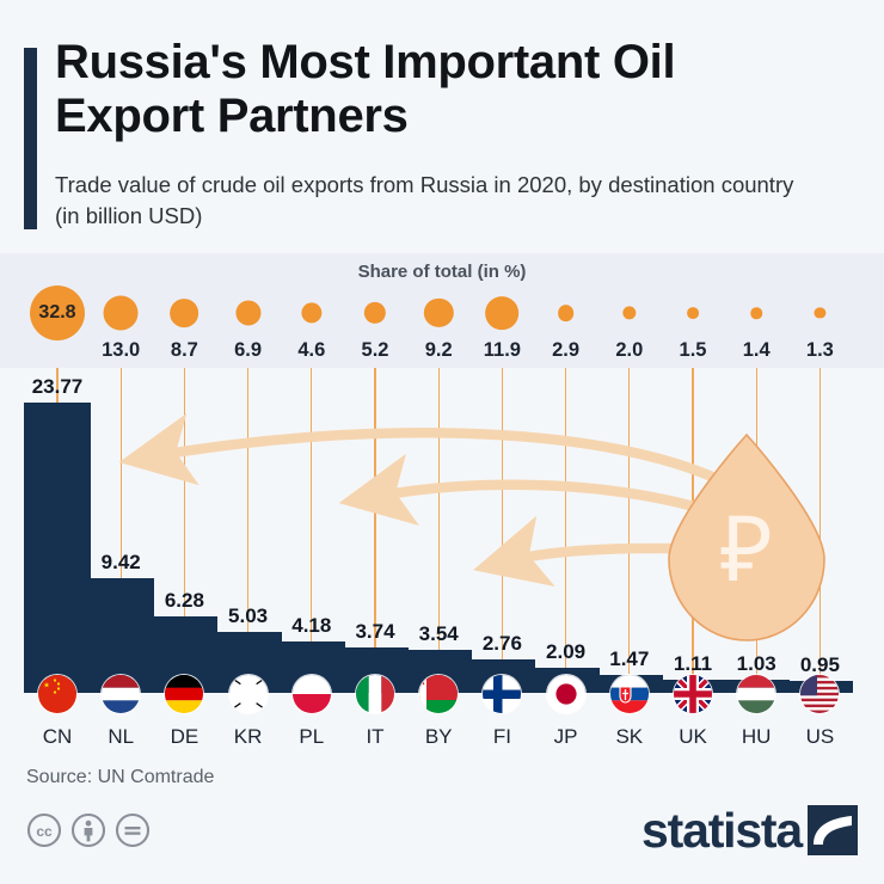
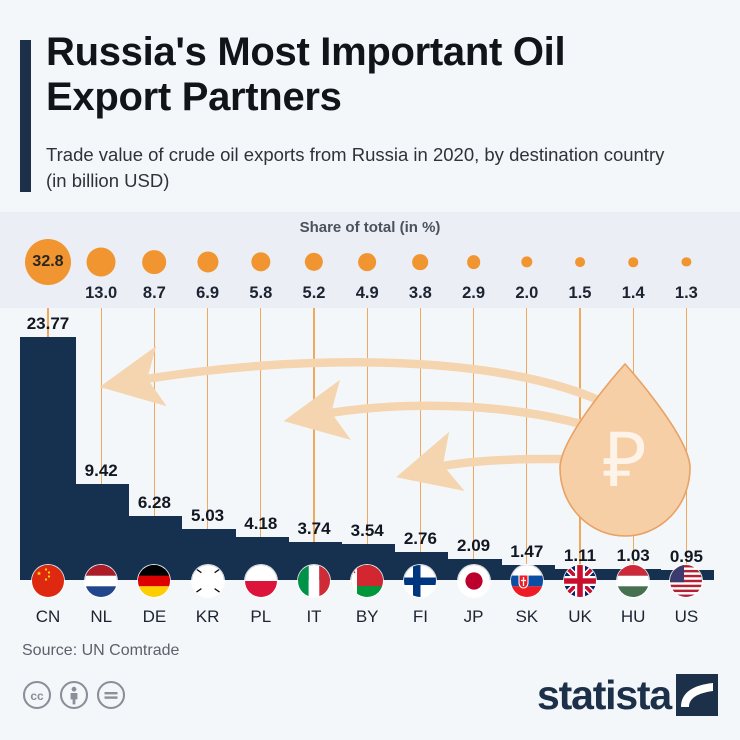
Share of total (in %)/PL: 4.6 -> 5.8
Share of total (in %)/BY: 9.2 -> 4.9
Share of total (in %)/FI: 11.9 -> 3.8
